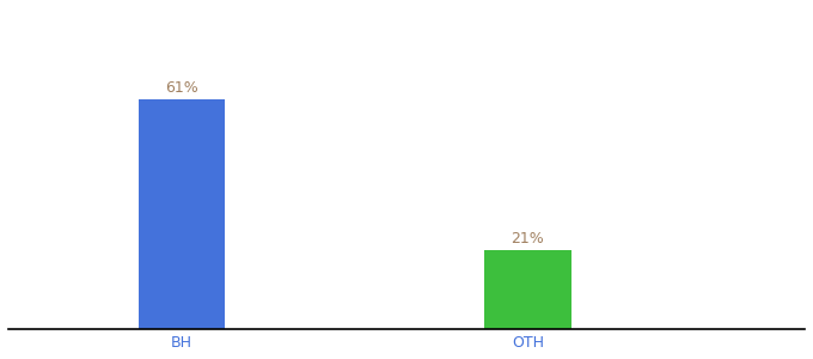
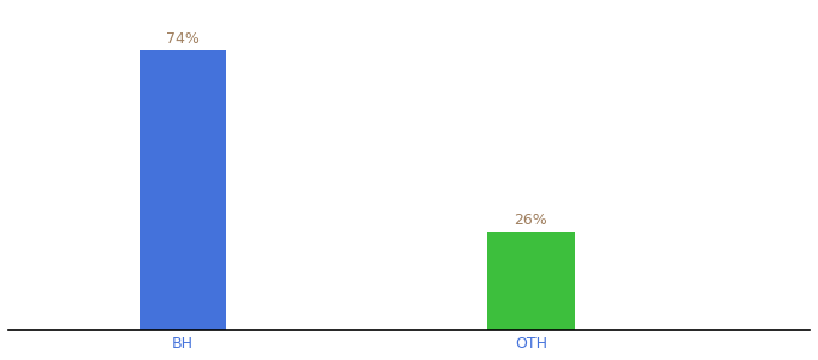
BH: 61% -> 74%
OTH: 21% -> 26%
